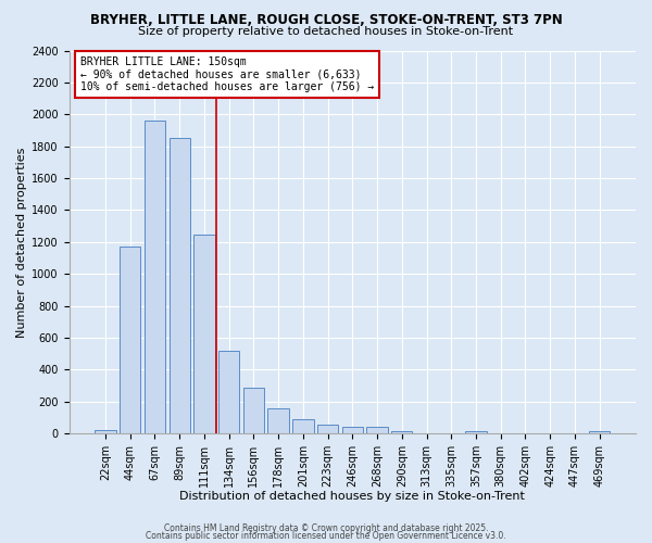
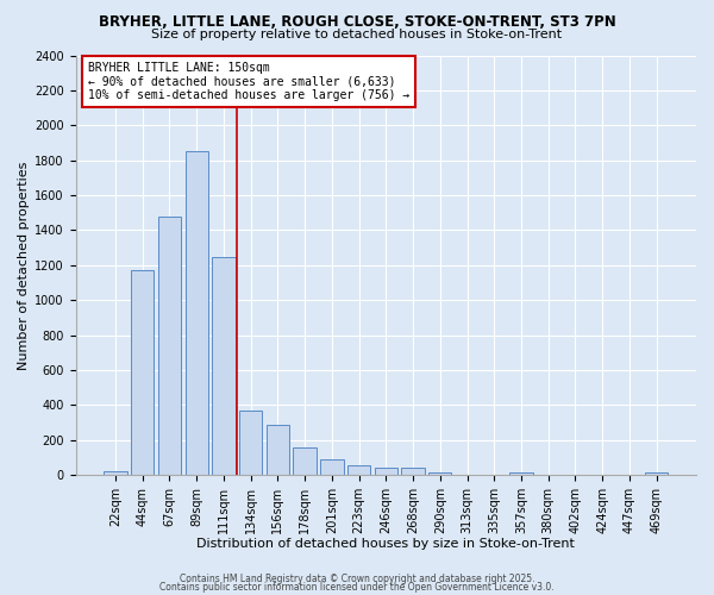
67sqm: 1960 -> 1480
134sqm: 520 -> 370
